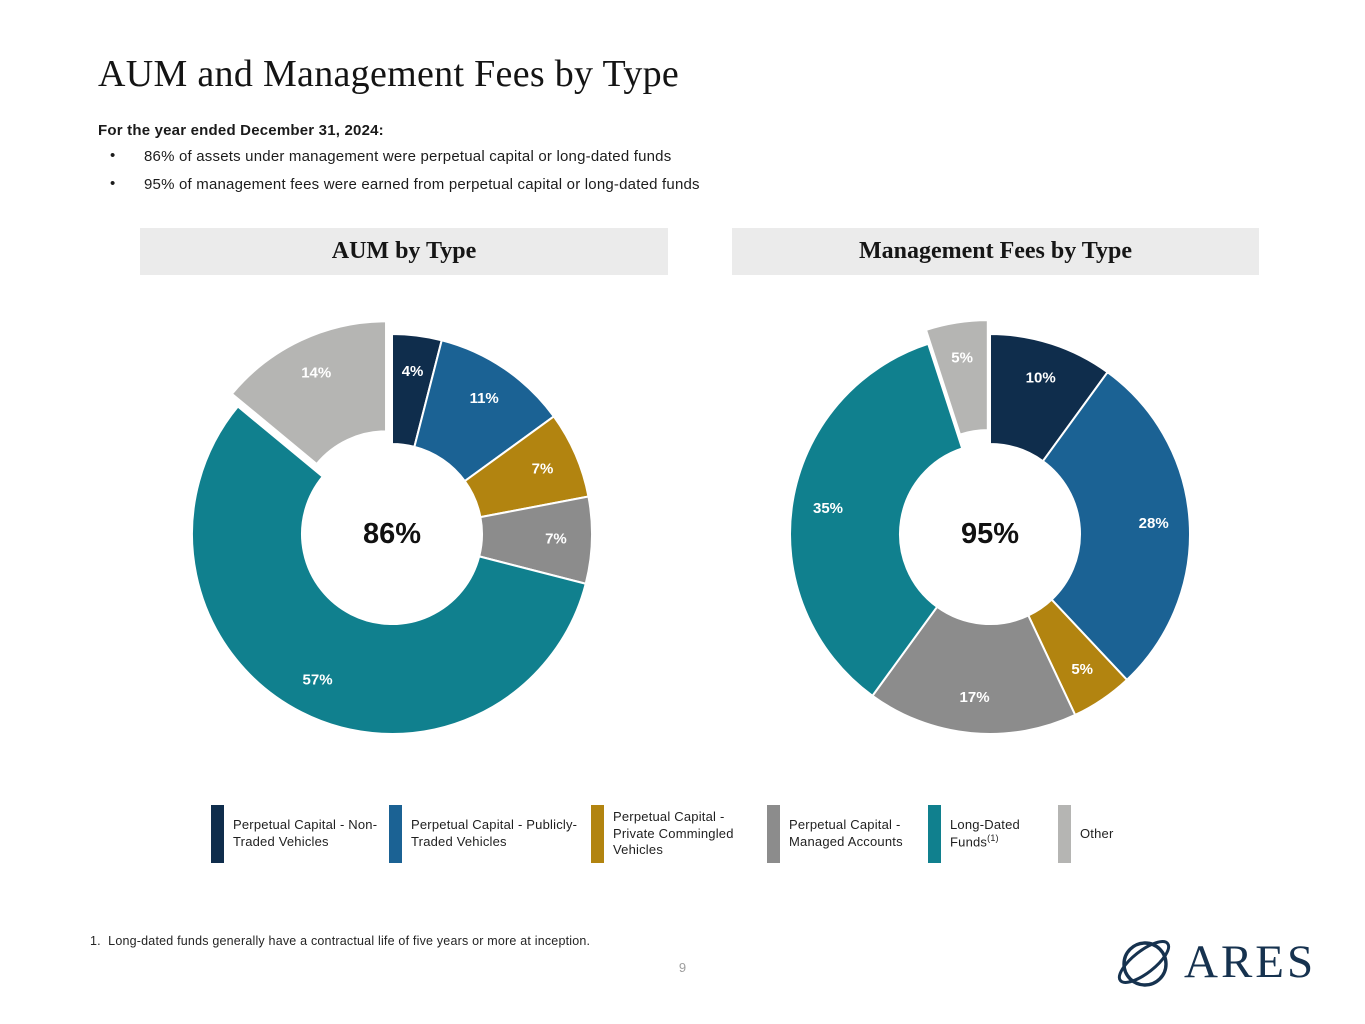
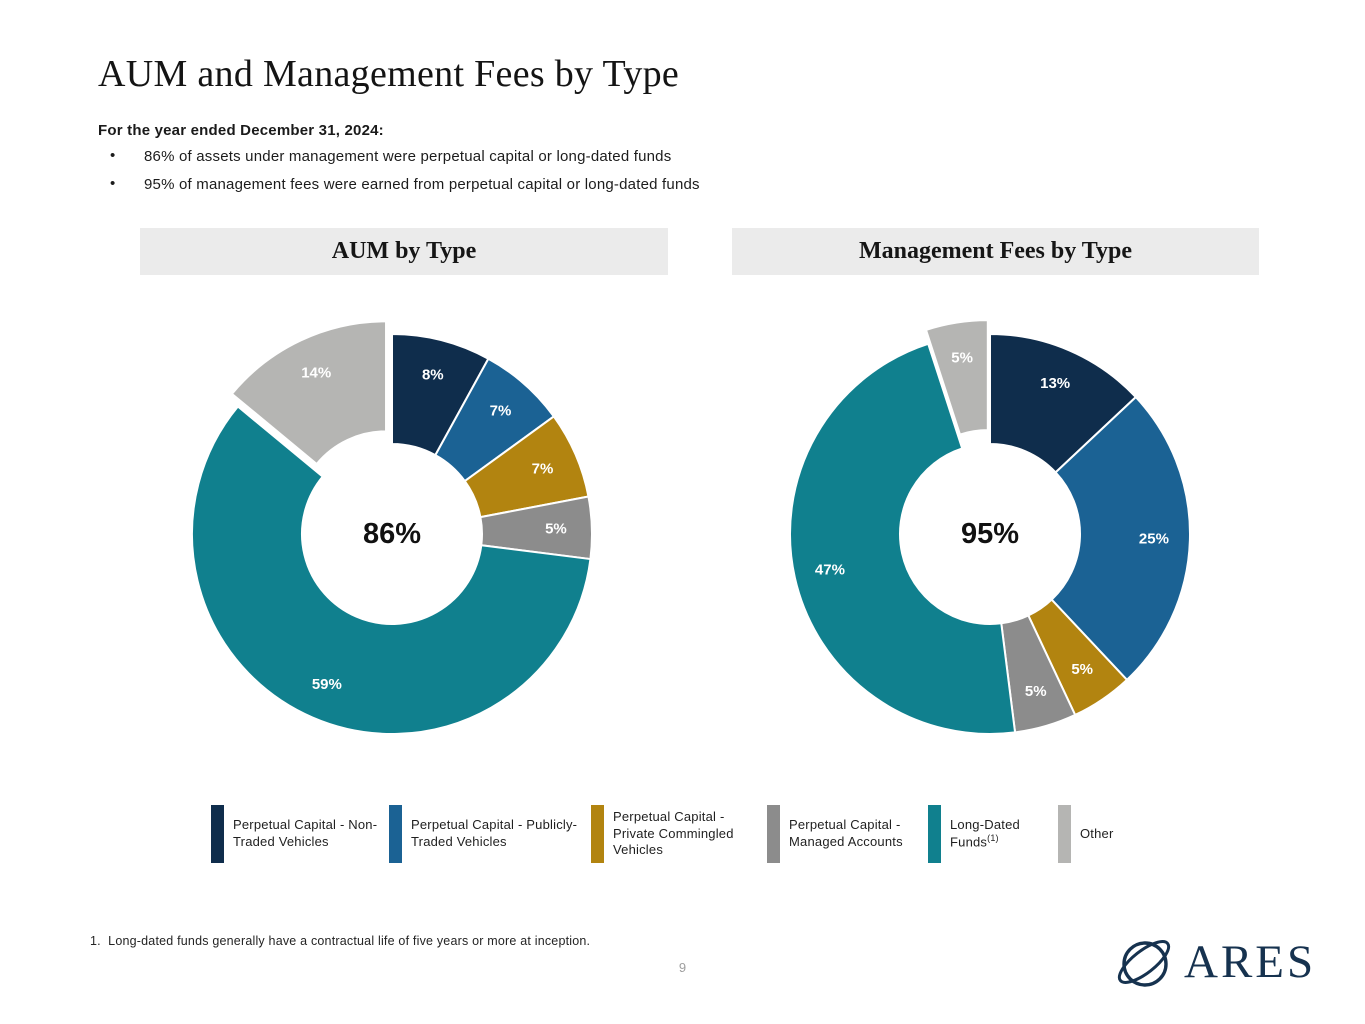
AUM by Type/Perpetual Capital - Non-Traded Vehicles: 4% -> 8%
AUM by Type/Perpetual Capital - Publicly-Traded Vehicles: 11% -> 7%
AUM by Type/Perpetual Capital - Managed Accounts: 7% -> 5%
AUM by Type/Long-Dated Funds: 57% -> 59%
Management Fees by Type/Perpetual Capital - Non-Traded Vehicles: 10% -> 13%
Management Fees by Type/Perpetual Capital - Publicly-Traded Vehicles: 28% -> 25%
Management Fees by Type/Perpetual Capital - Managed Accounts: 17% -> 5%
Management Fees by Type/Long-Dated Funds: 35% -> 47%
